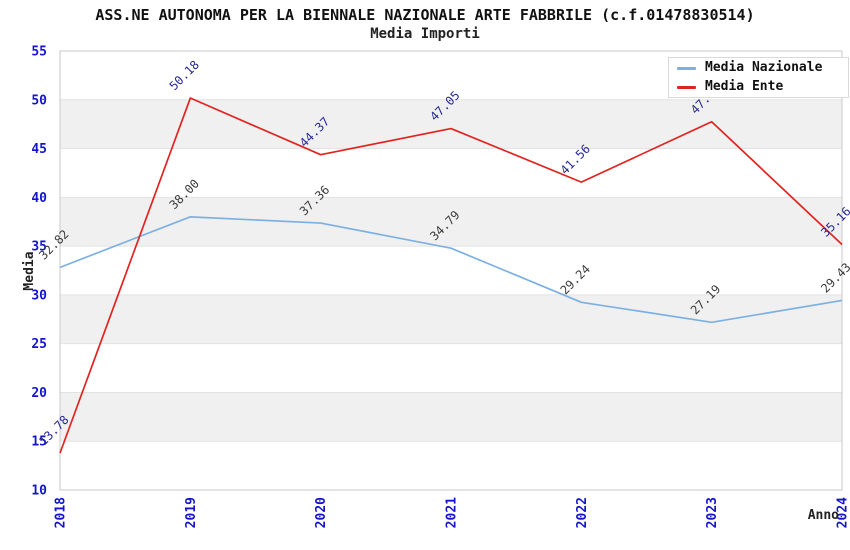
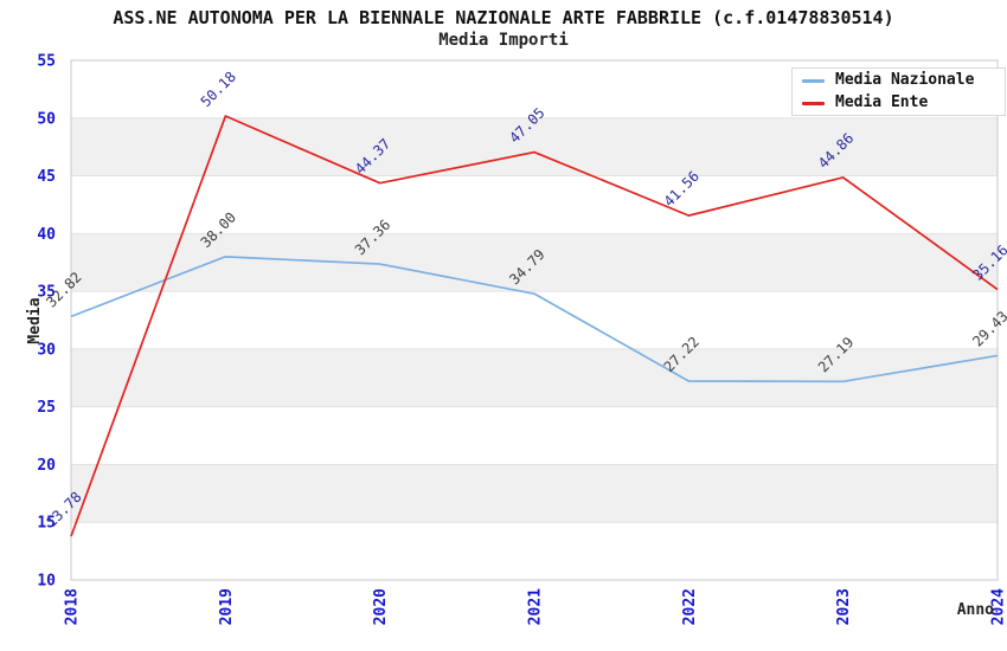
Media Nazionale/2022: 29.24 -> 27.22
Media Ente/2023: 47.75 -> 44.86
